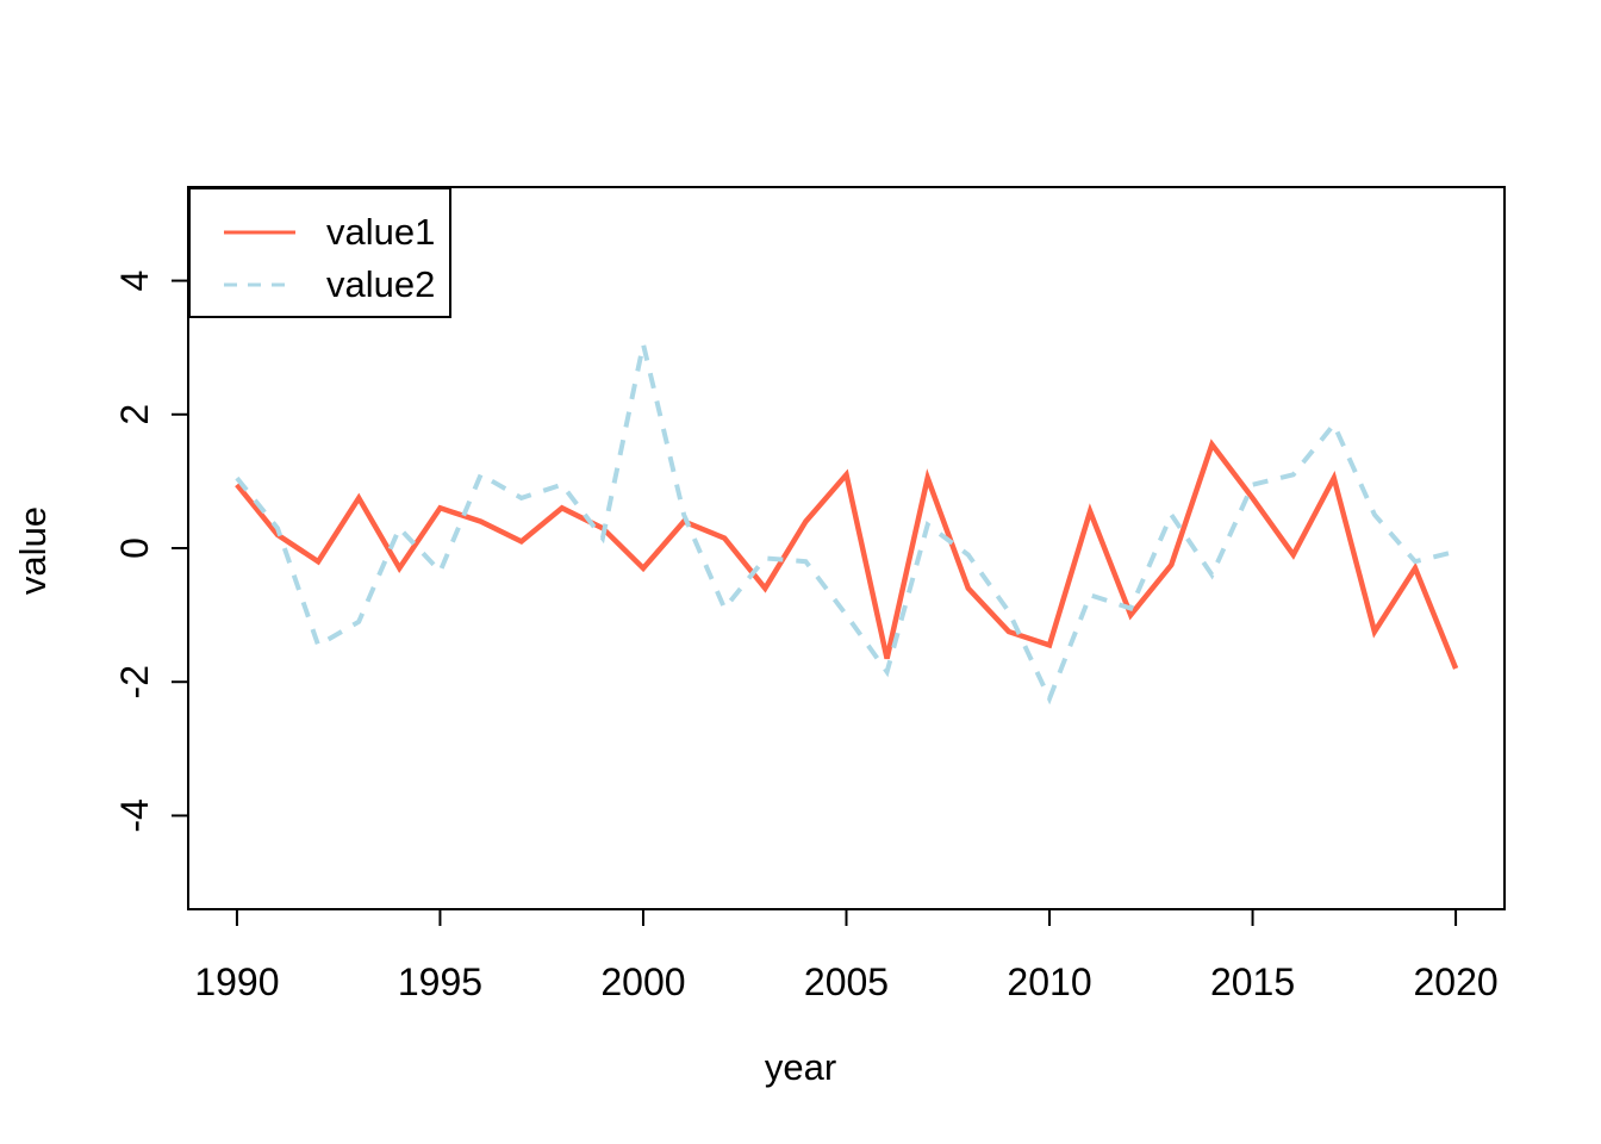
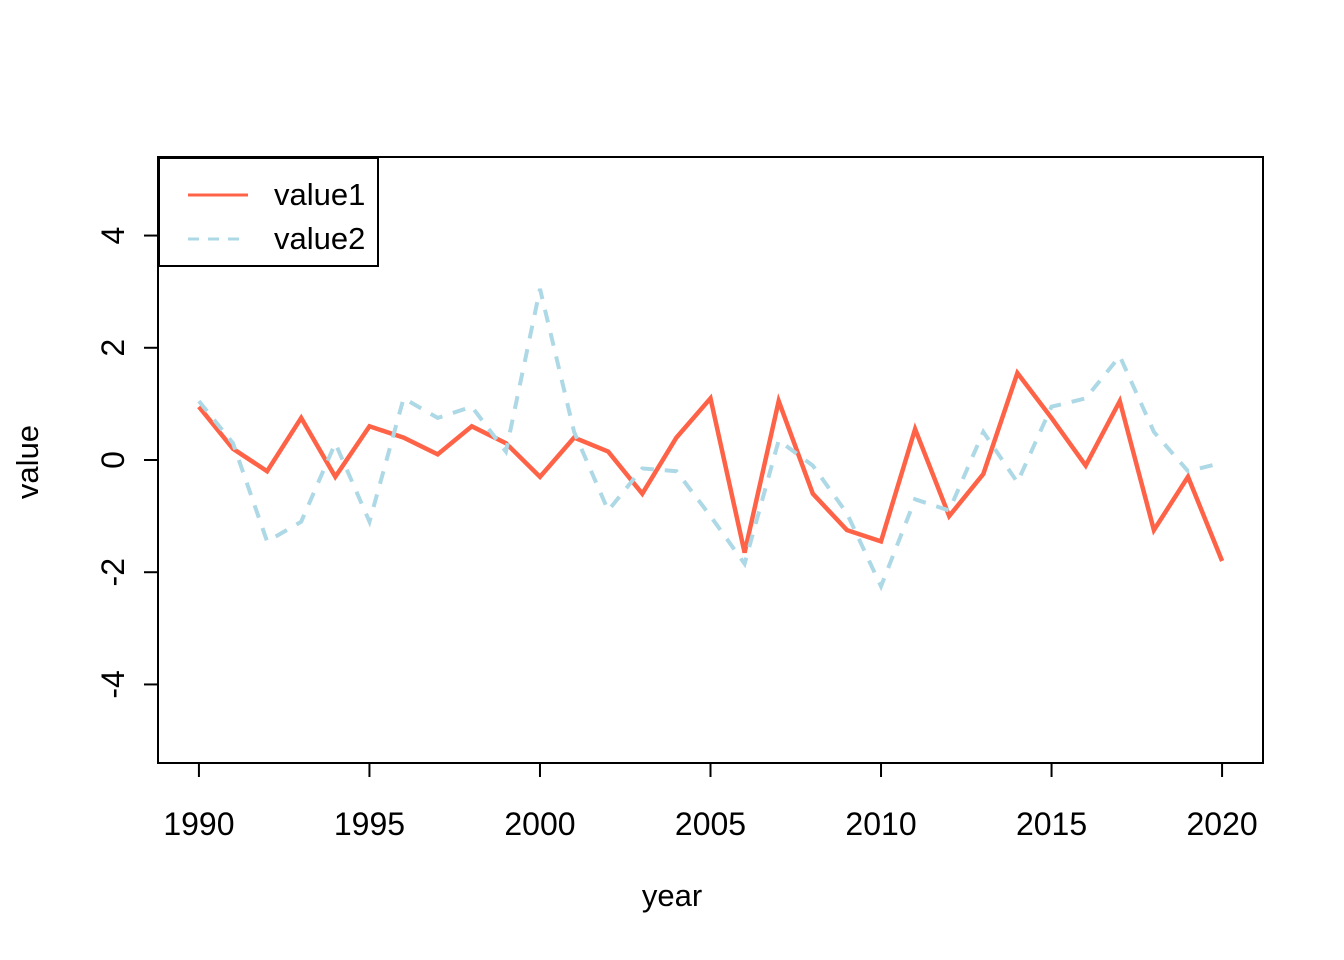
value2/1995: -0.3 -> -1.1
